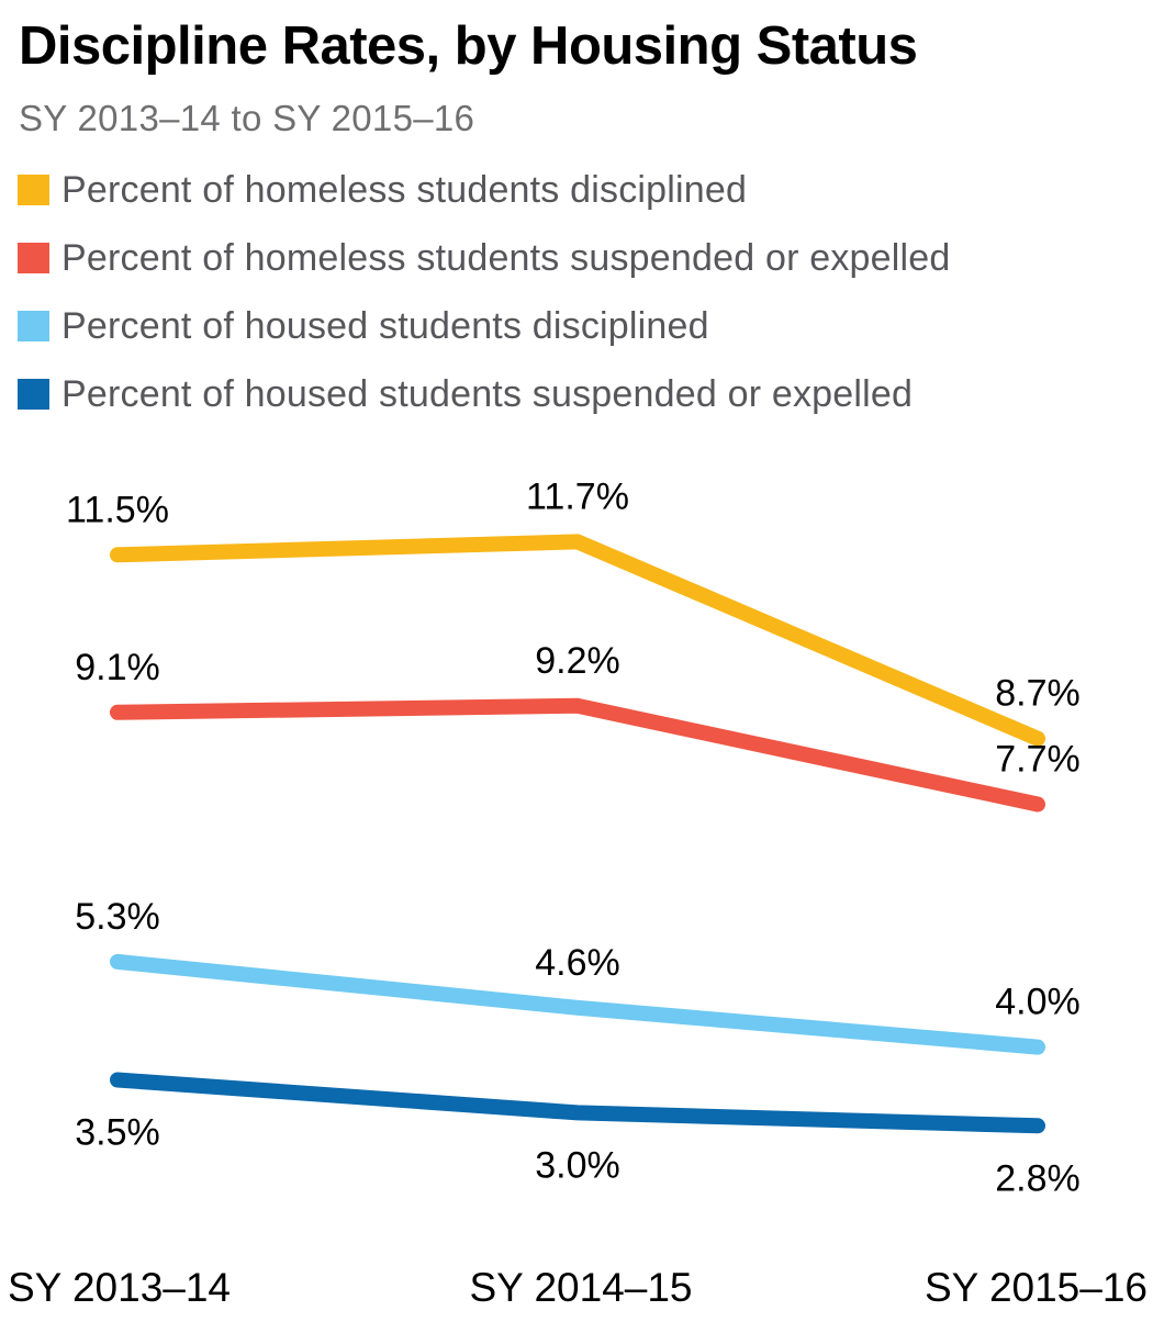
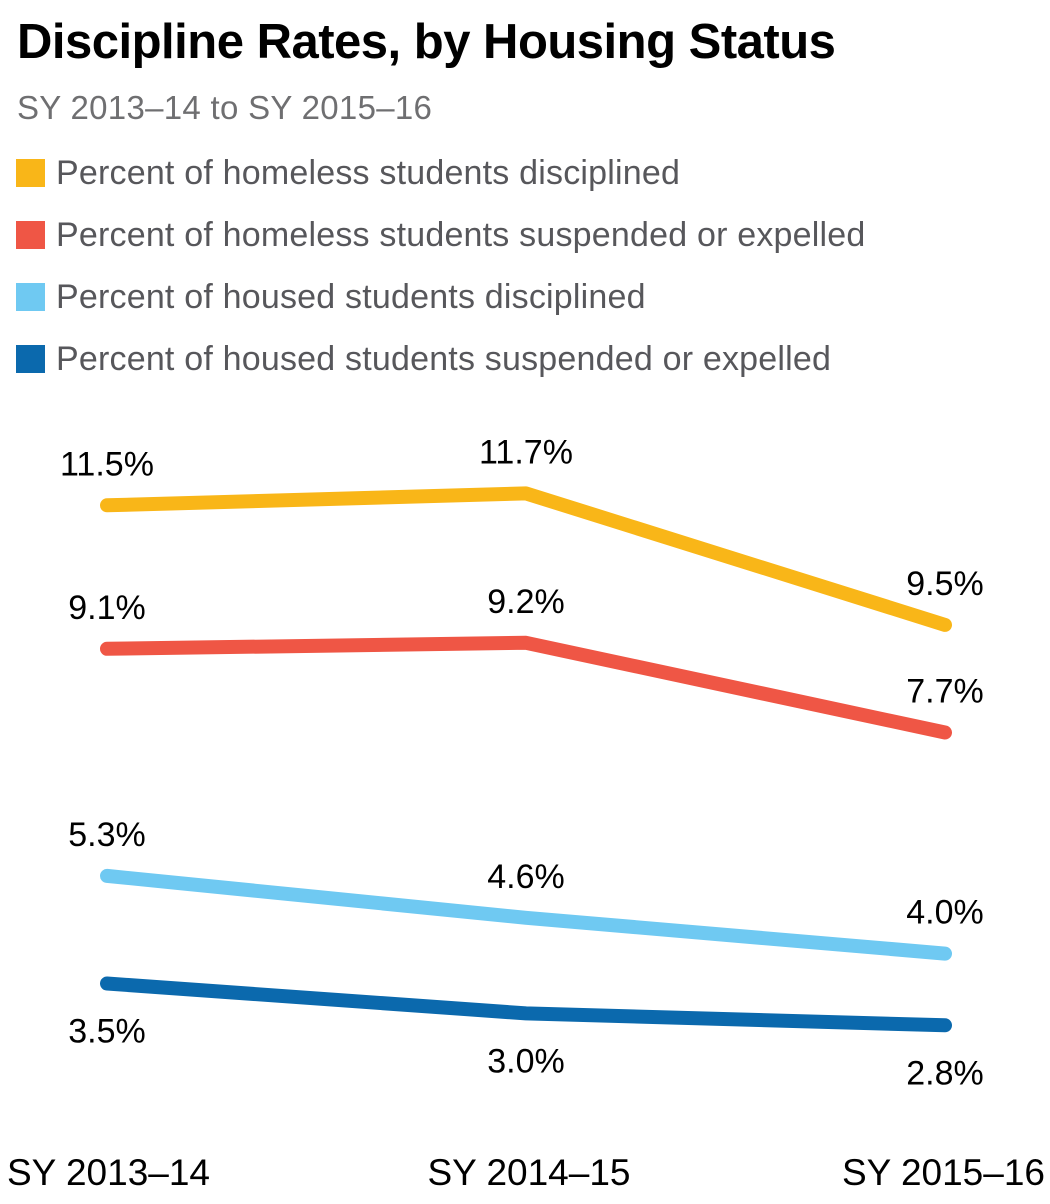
Percent of homeless students disciplined/SY 2015–16: 8.7% -> 9.5%
